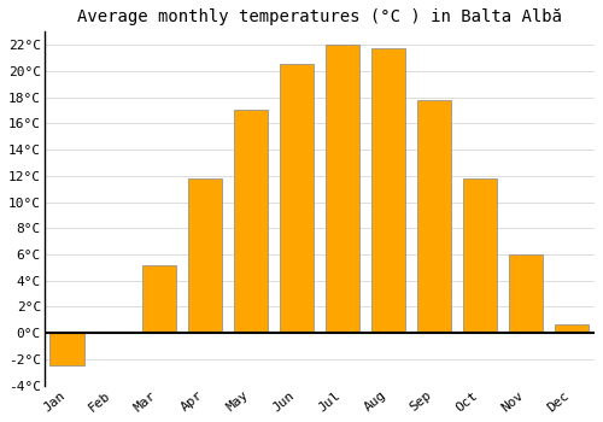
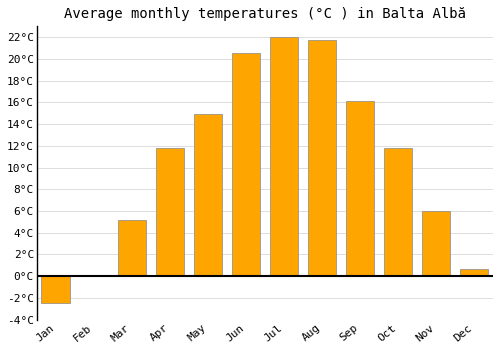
May: 17.0°C -> 14.9°C
Sep: 17.8°C -> 16.1°C
